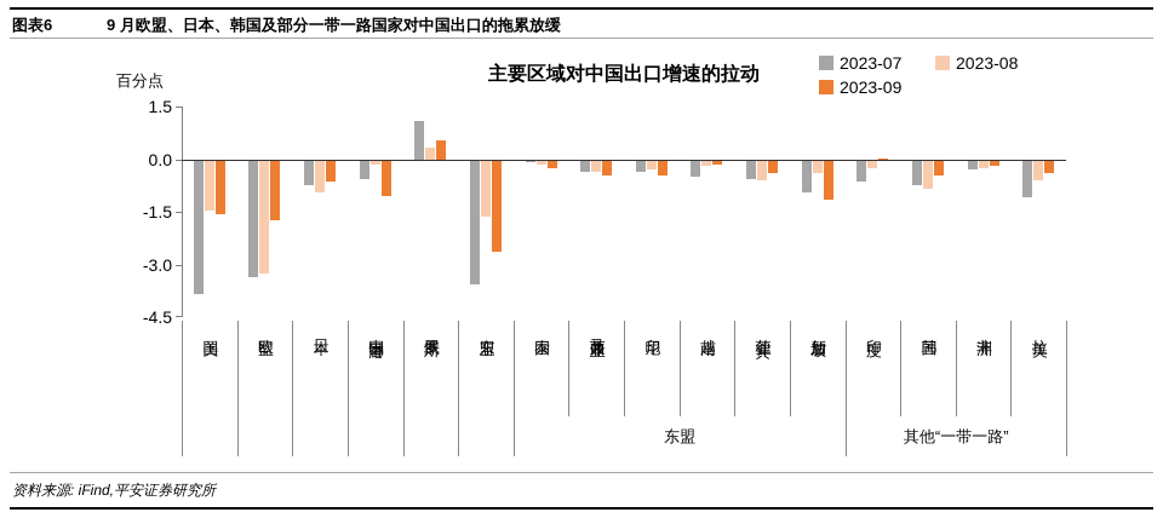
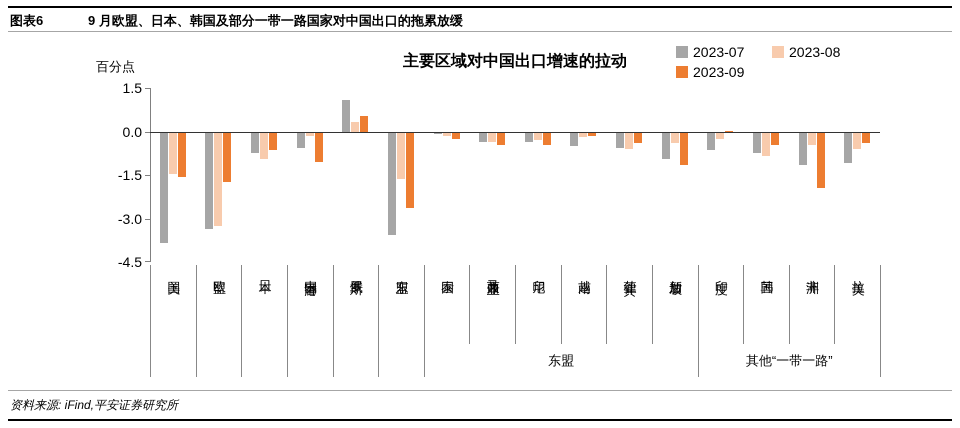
2023-07/非洲: -0.2 -> -1.1
2023-08/非洲: -0.2 -> -0.4
2023-09/非洲: -0.1 -> -1.9
